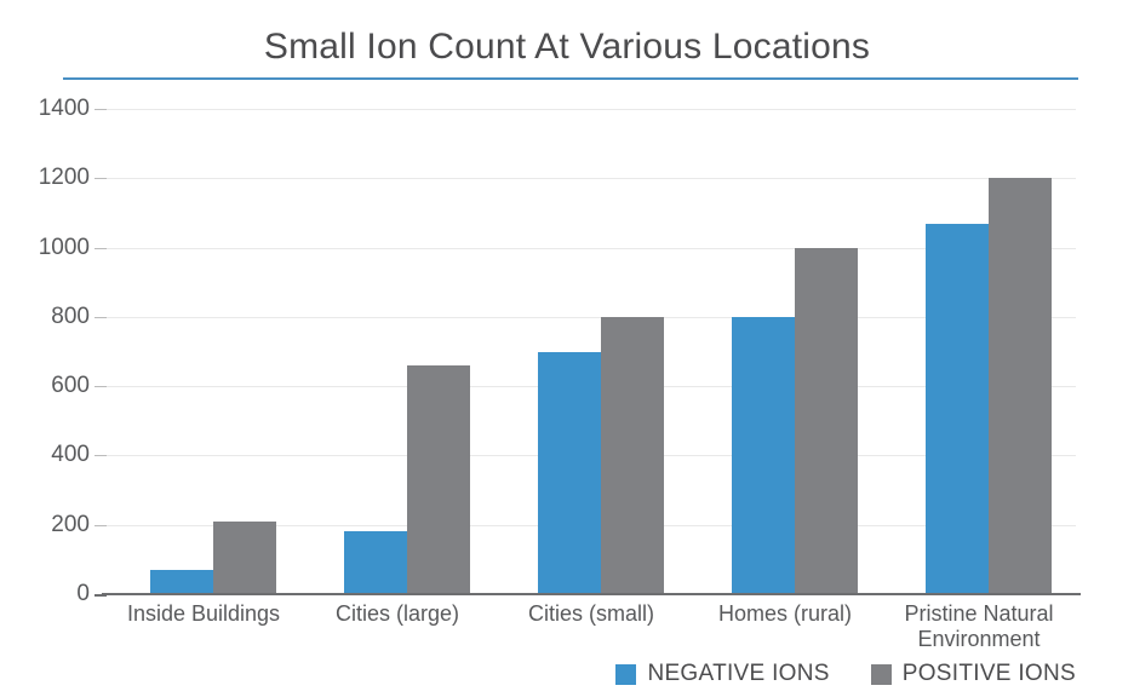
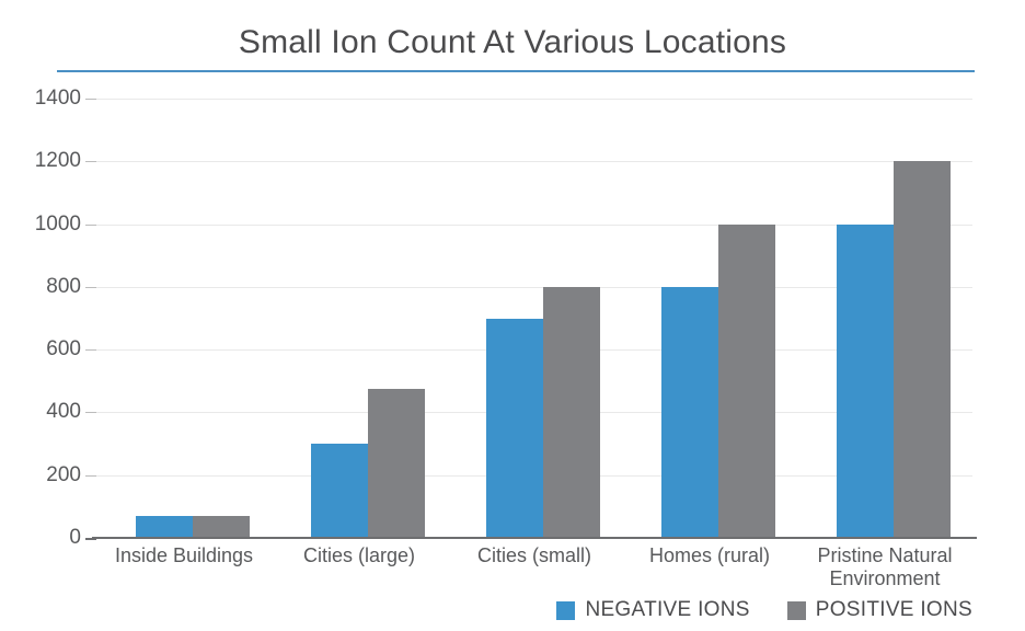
POSITIVE IONS/Inside Buildings: 210 -> 70
NEGATIVE IONS/Cities (large): 180 -> 300
POSITIVE IONS/Cities (large): 660 -> 480
NEGATIVE IONS/Pristine Natural Environment: 1070 -> 1000
